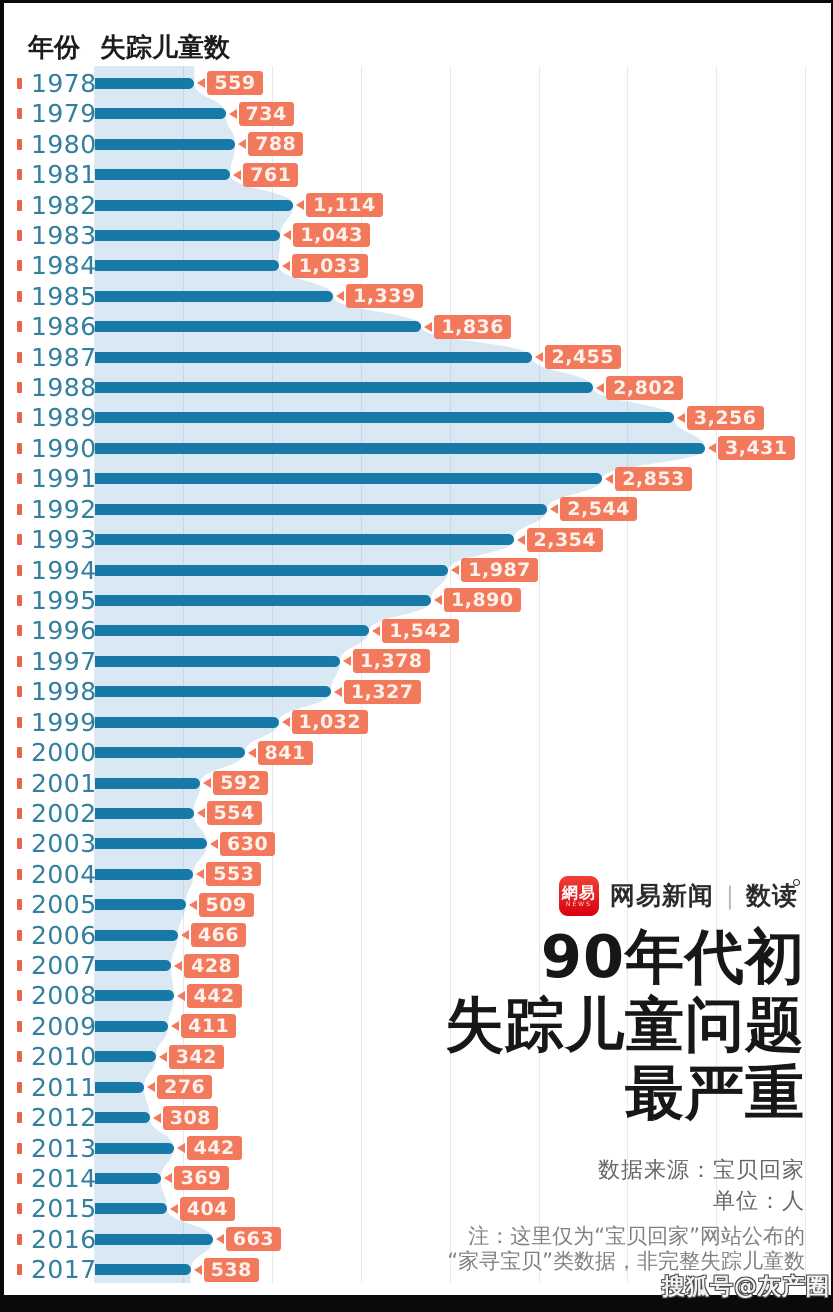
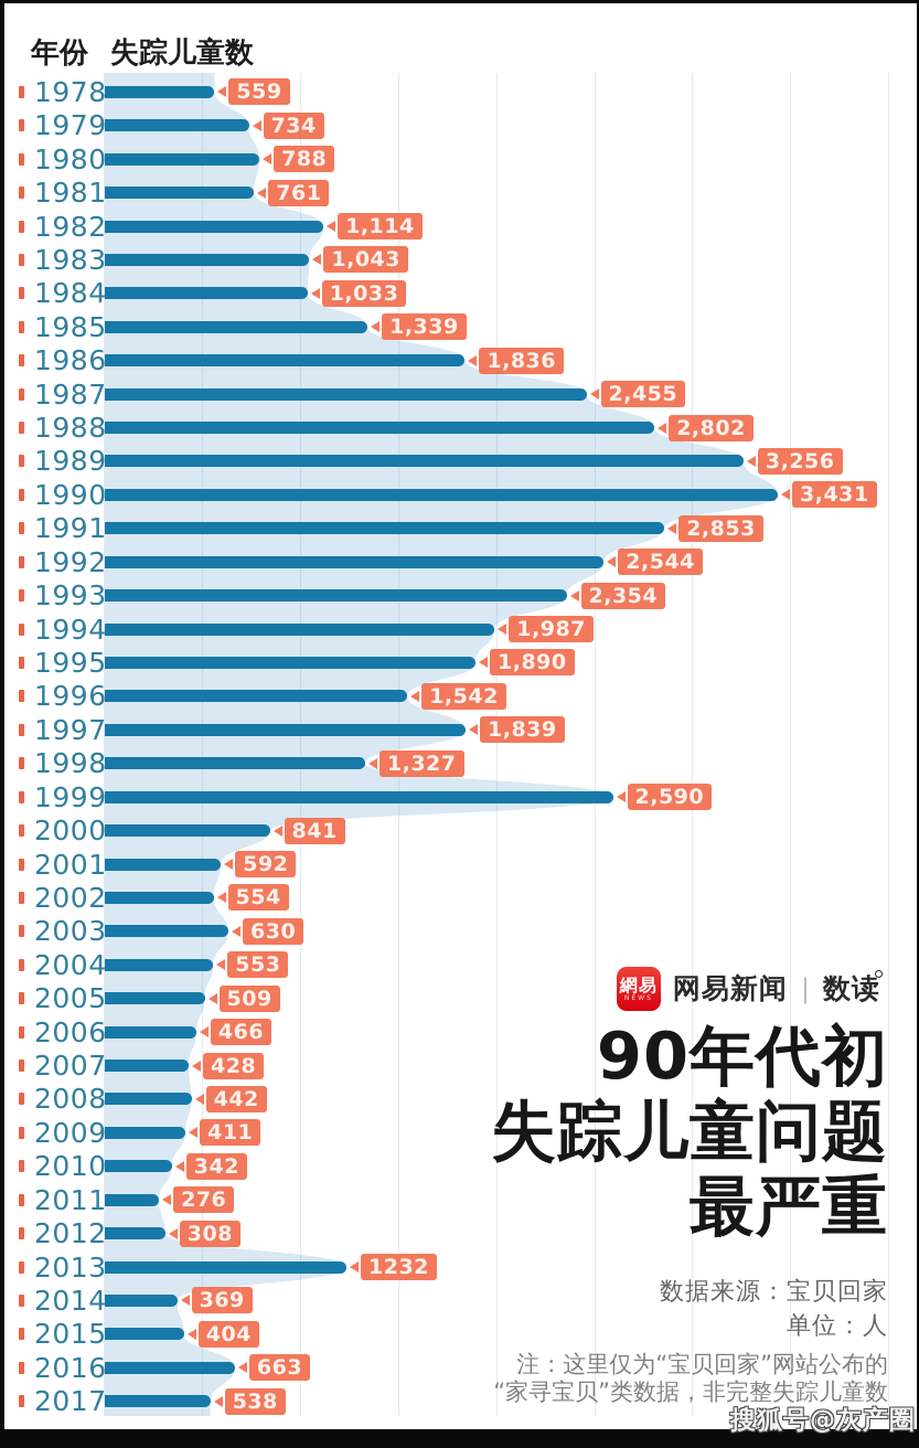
1997: 1,378 -> 1,839
1999: 1,032 -> 2,590
2013: 442 -> 1232
